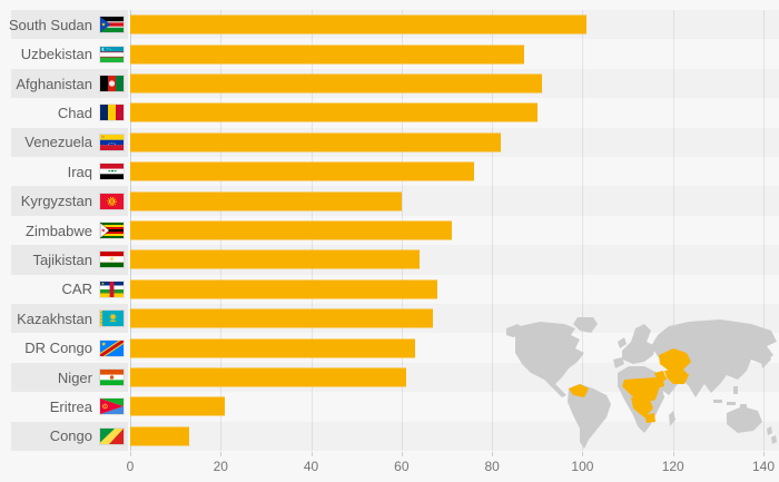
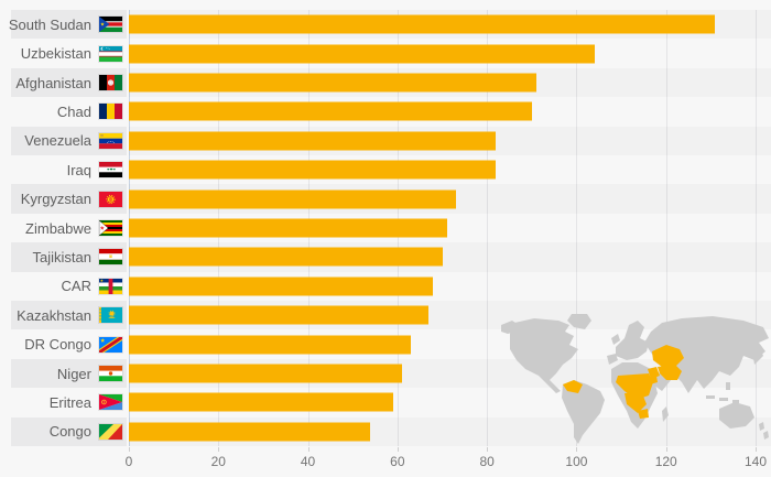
South Sudan: 101 -> 131
Uzbekistan: 87 -> 104
Iraq: 76 -> 82
Kyrgyzstan: 60 -> 73
Tajikistan: 64 -> 70
Eritrea: 21 -> 59
Congo: 13 -> 54
